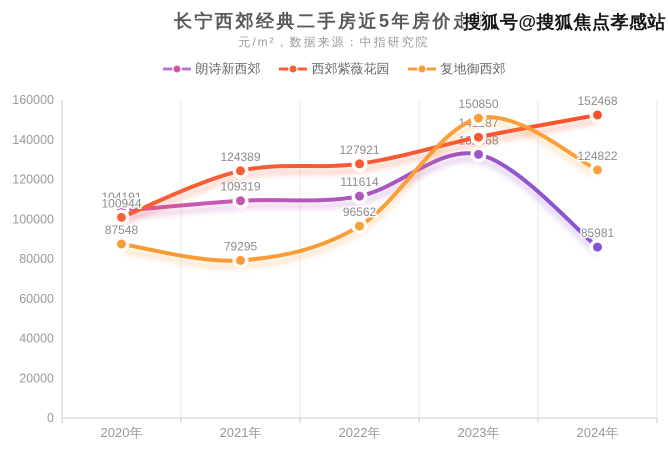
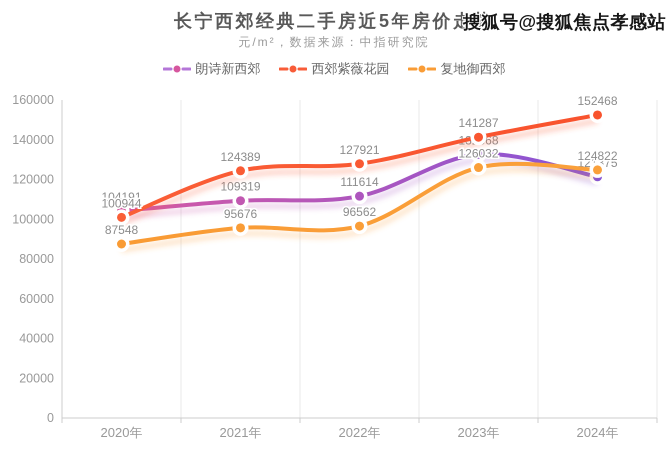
复地御西郊/2021年: 79295 -> 95676
复地御西郊/2023年: 150850 -> 126032
朗诗新西郊/2024年: 85981 -> 121375
